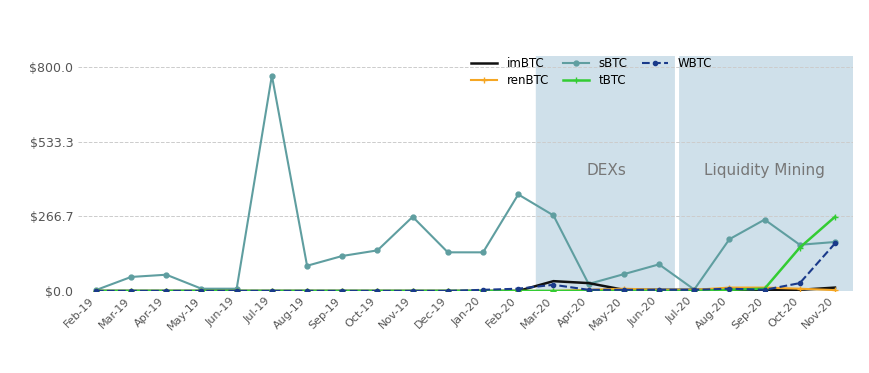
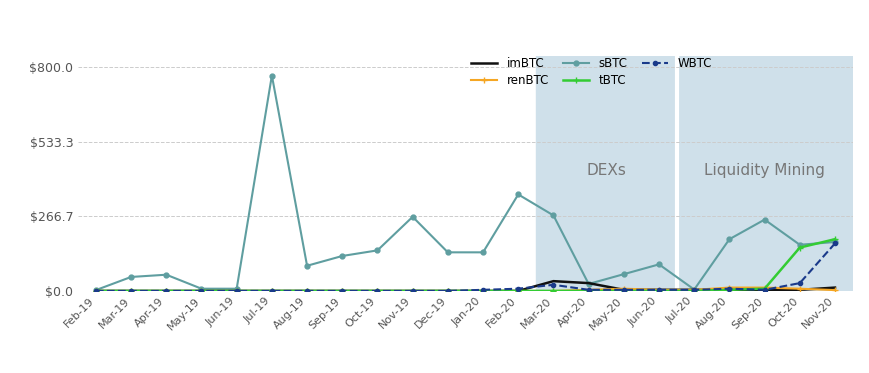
tBTC/Nov-20: $265 -> $185
